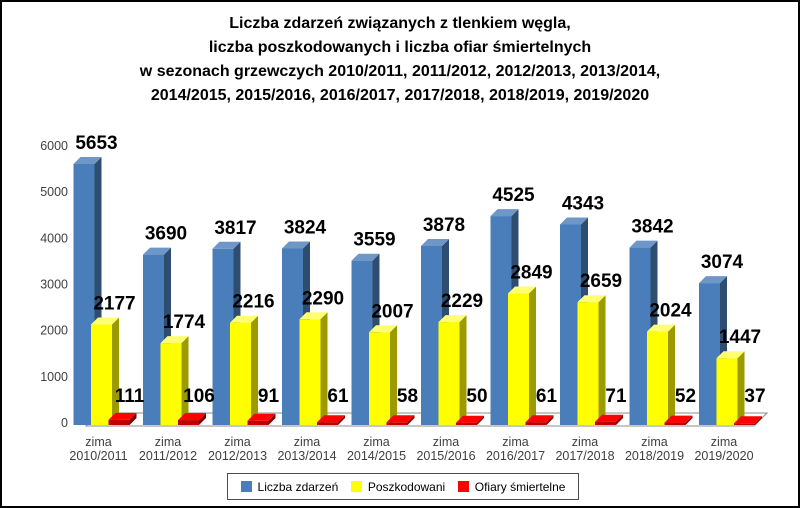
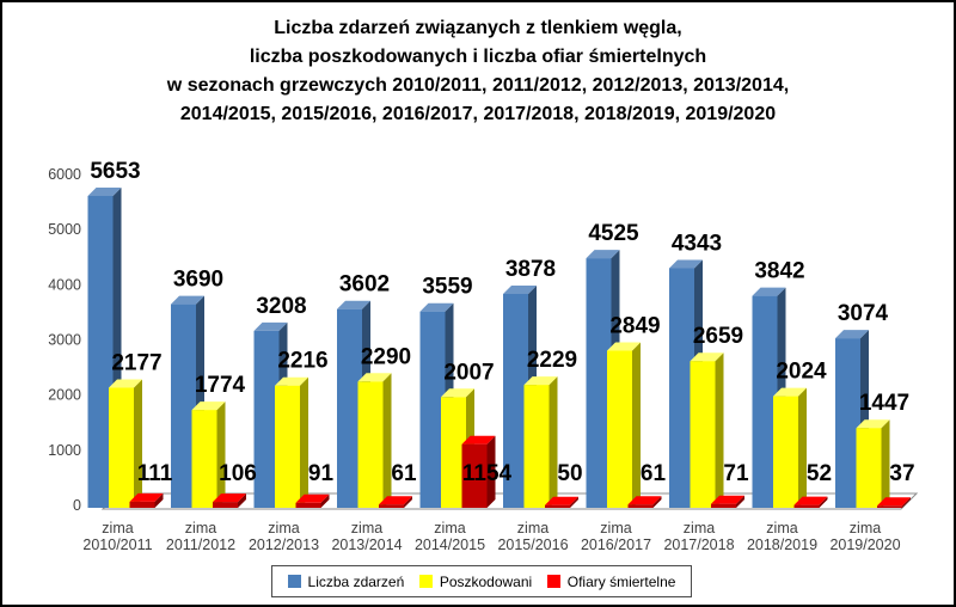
Liczba zdarzeń/2012/2013: 3817 -> 3208
Liczba zdarzeń/2013/2014: 3824 -> 3602
Ofiary śmiertelne/2014/2015: 58 -> 1154
